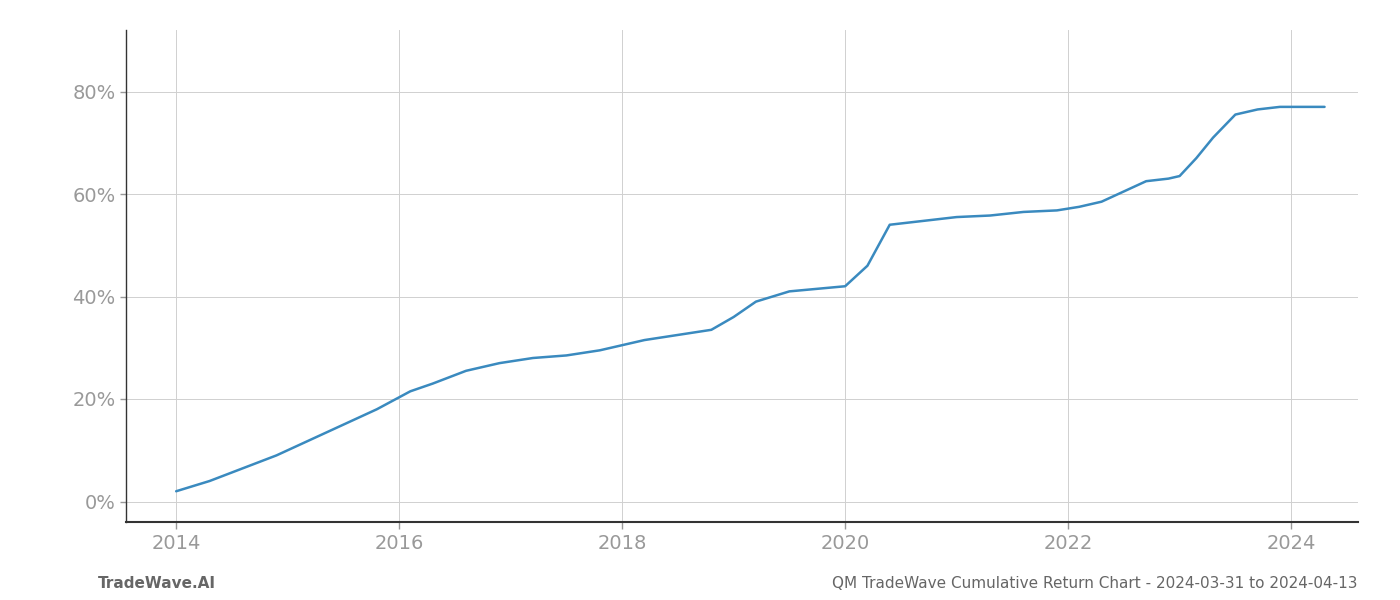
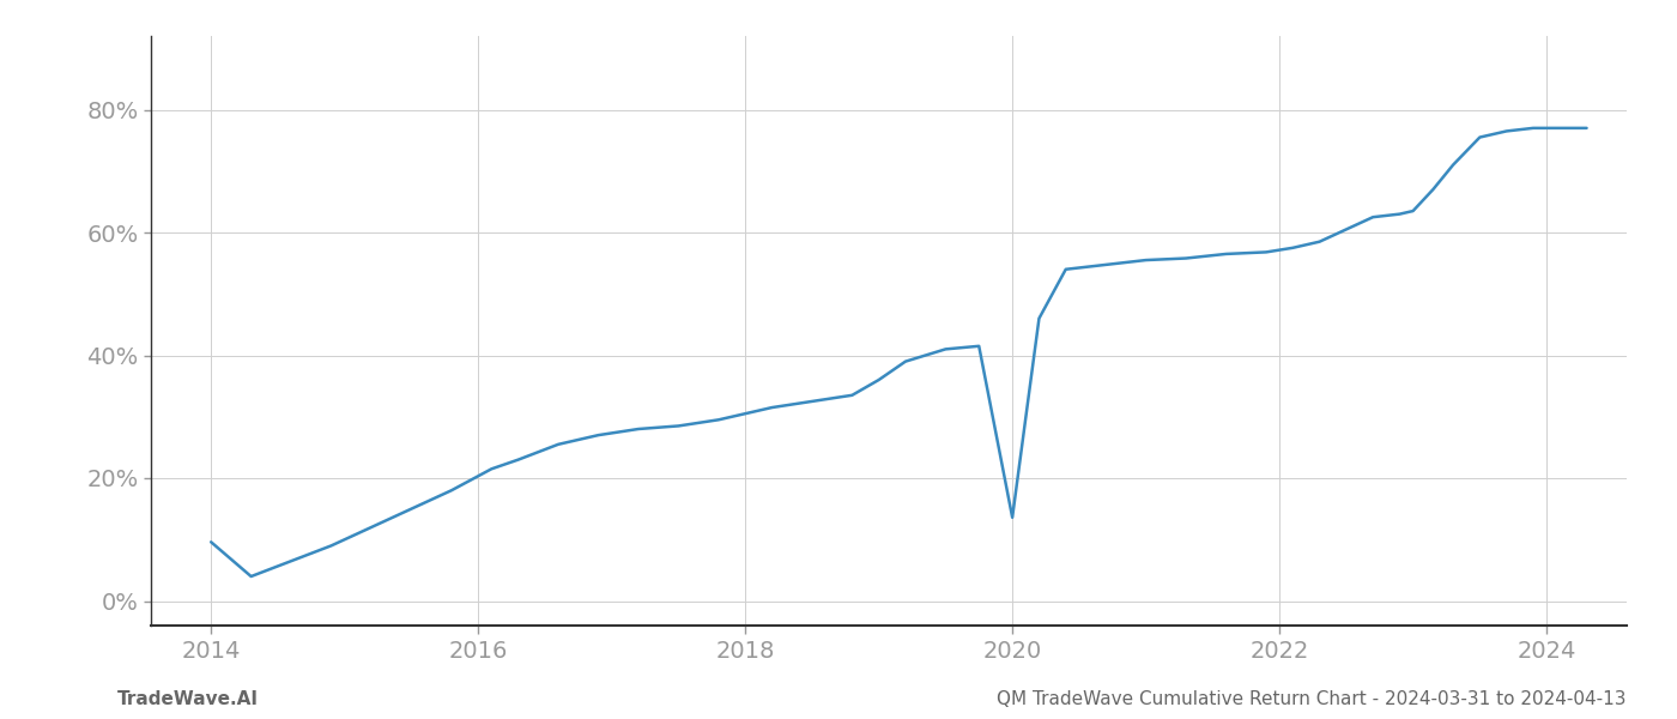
2014: 2.0% -> 9.6%
2020: 42.0% -> 13.6%
